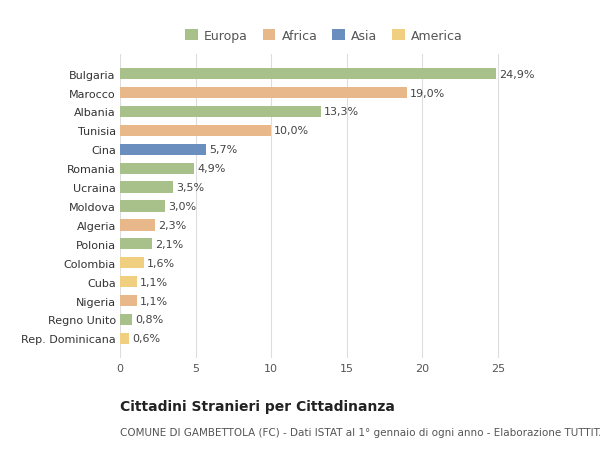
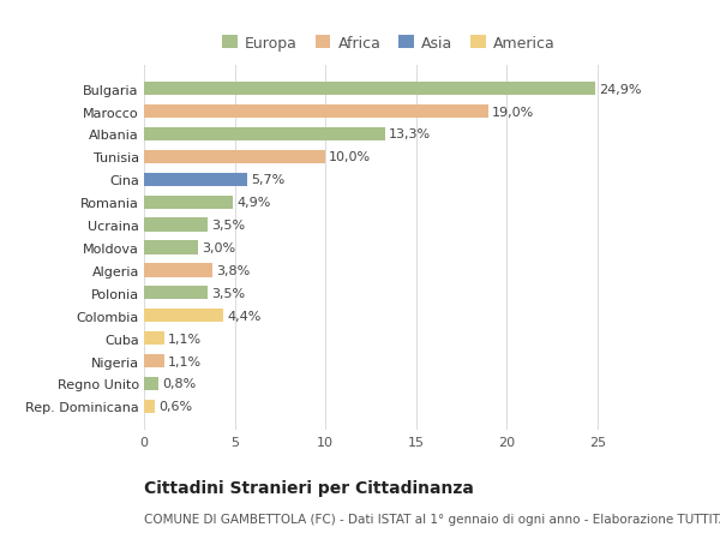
Algeria: 2,3% -> 3,8%
Polonia: 2,1% -> 3,5%
Colombia: 1,6% -> 4,4%
